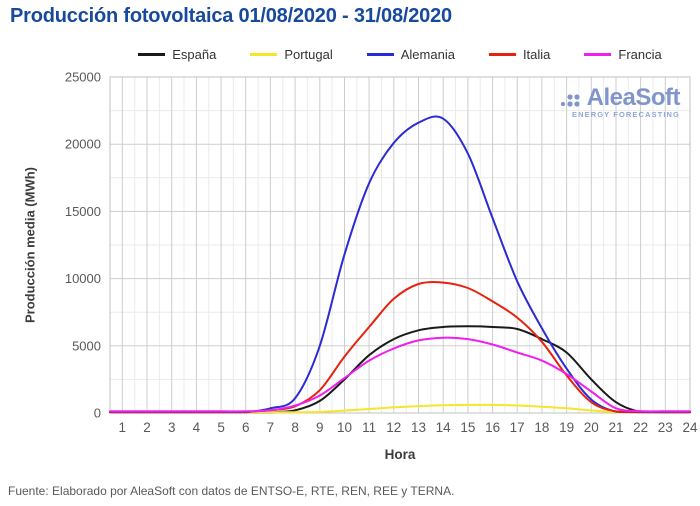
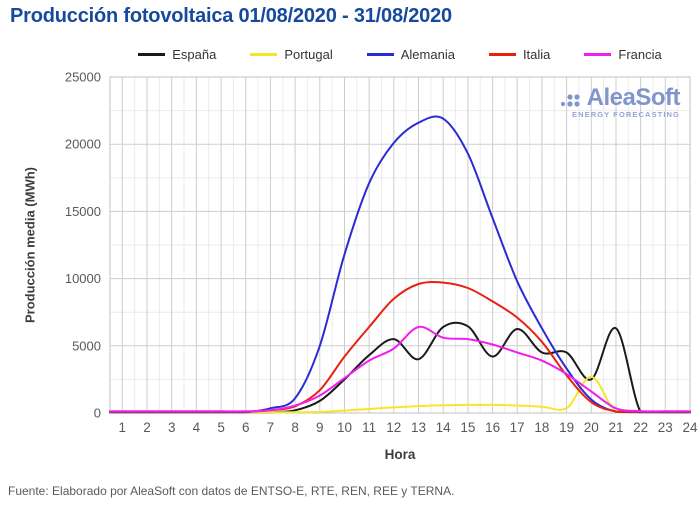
España/13: 6200 -> 4000
Francia/13: 5400 -> 6400
España/16: 6400 -> 4200
España/18: 5500 -> 4500
Portugal/20: 200 -> 2700
España/21: 800 -> 6300
